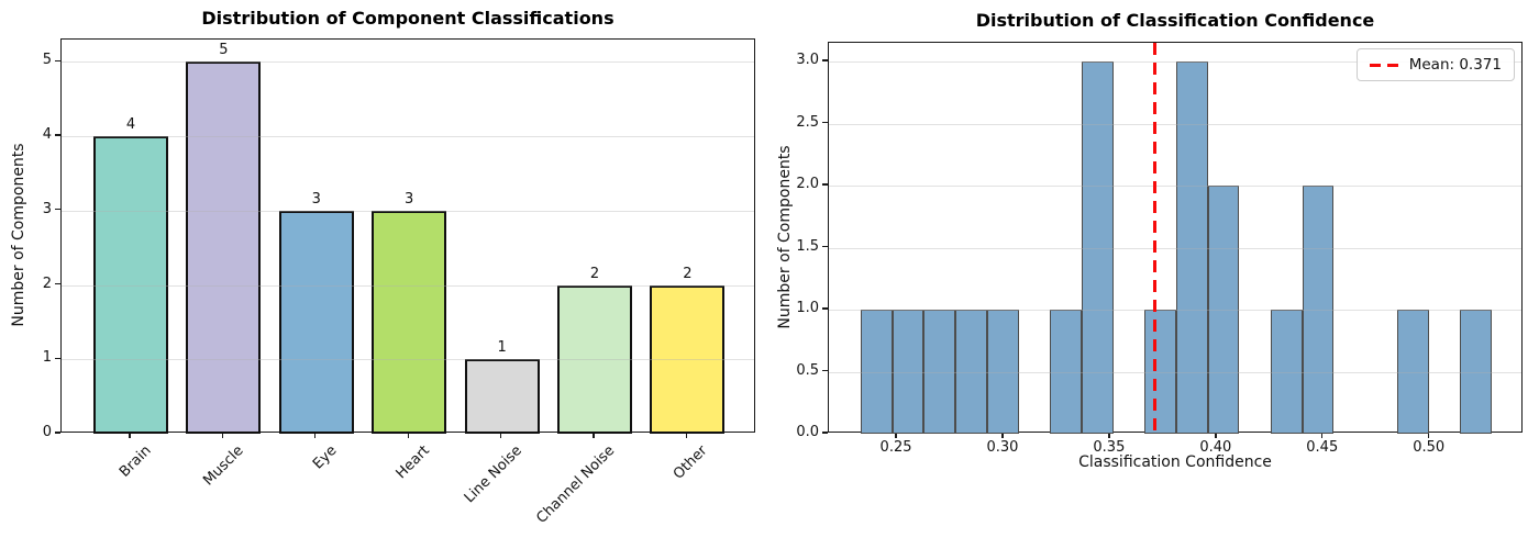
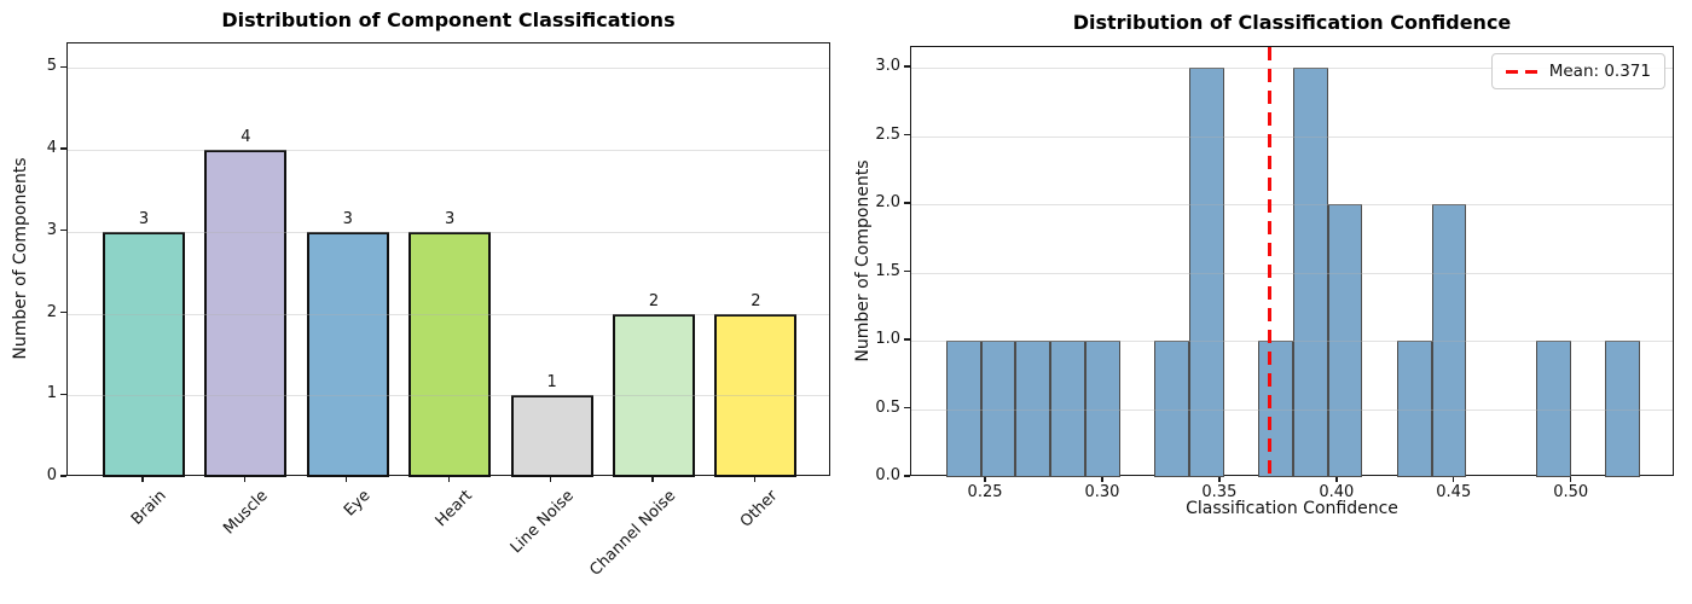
Distribution of Component Classifications/Brain: 4 -> 3
Distribution of Component Classifications/Muscle: 5 -> 4
